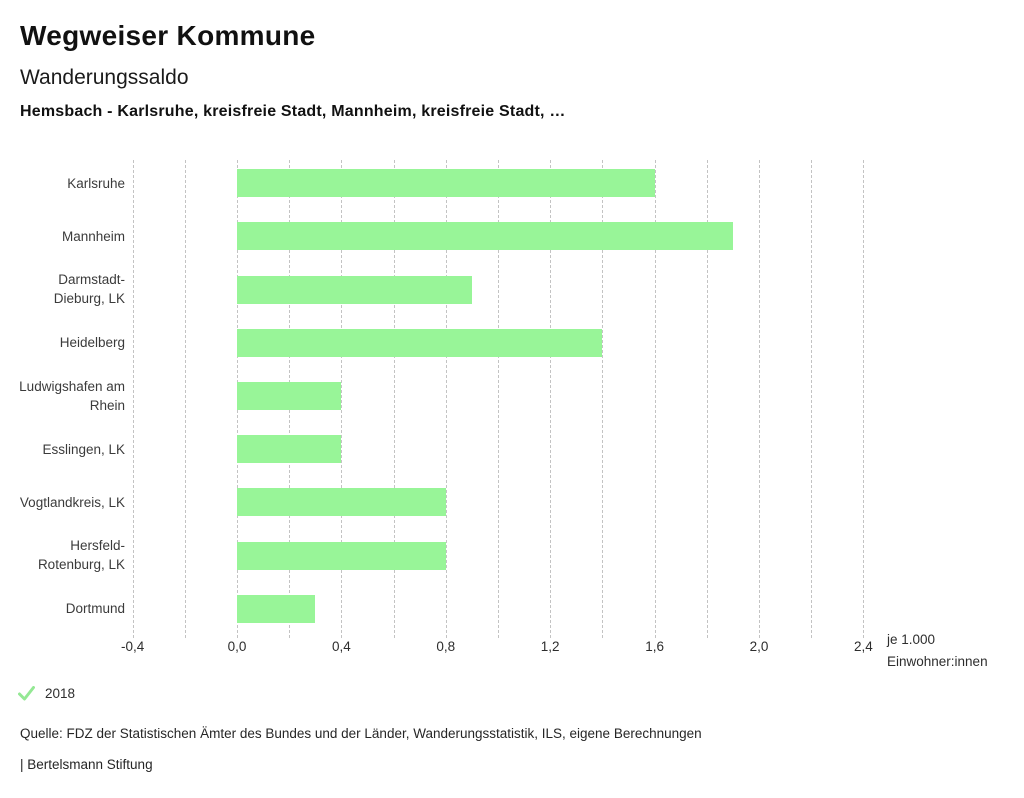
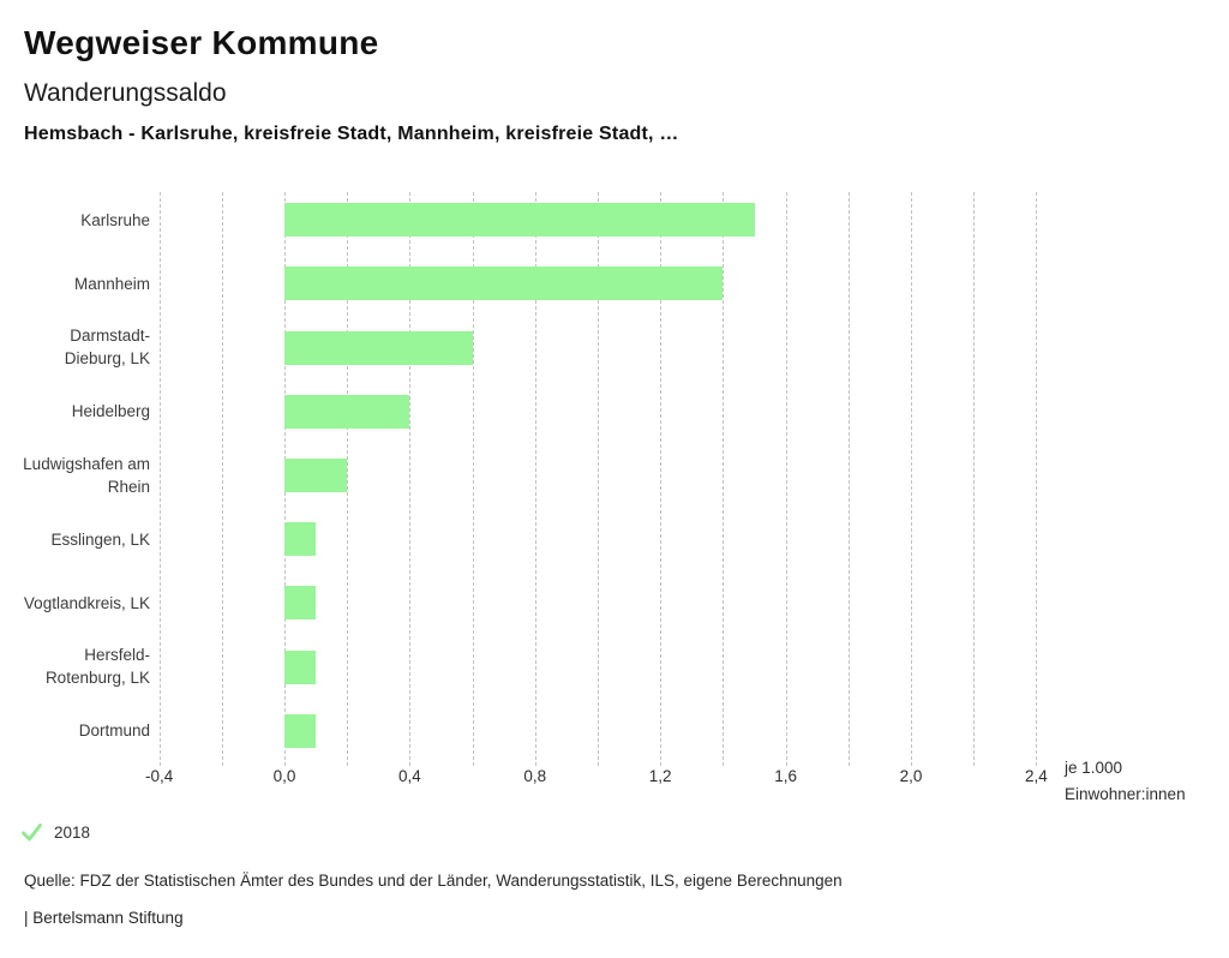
Karlsruhe: 1,6 -> 1,5
Mannheim: 1,9 -> 1,4
Darmstadt-Dieburg, LK: 0,9 -> 0,6
Heidelberg: 1,4 -> 0,4
Ludwigshafen am Rhein: 0,4 -> 0,2
Esslingen, LK: 0,4 -> 0,1
Vogtlandkreis, LK: 0,8 -> 0,1
Hersfeld-Rotenburg, LK: 0,8 -> 0,1
Dortmund: 0,3 -> 0,1
